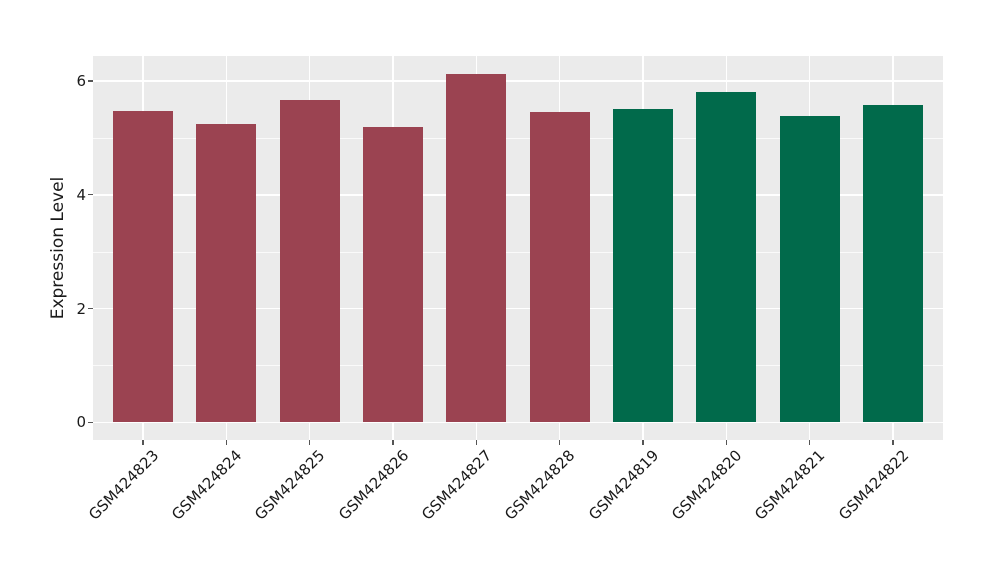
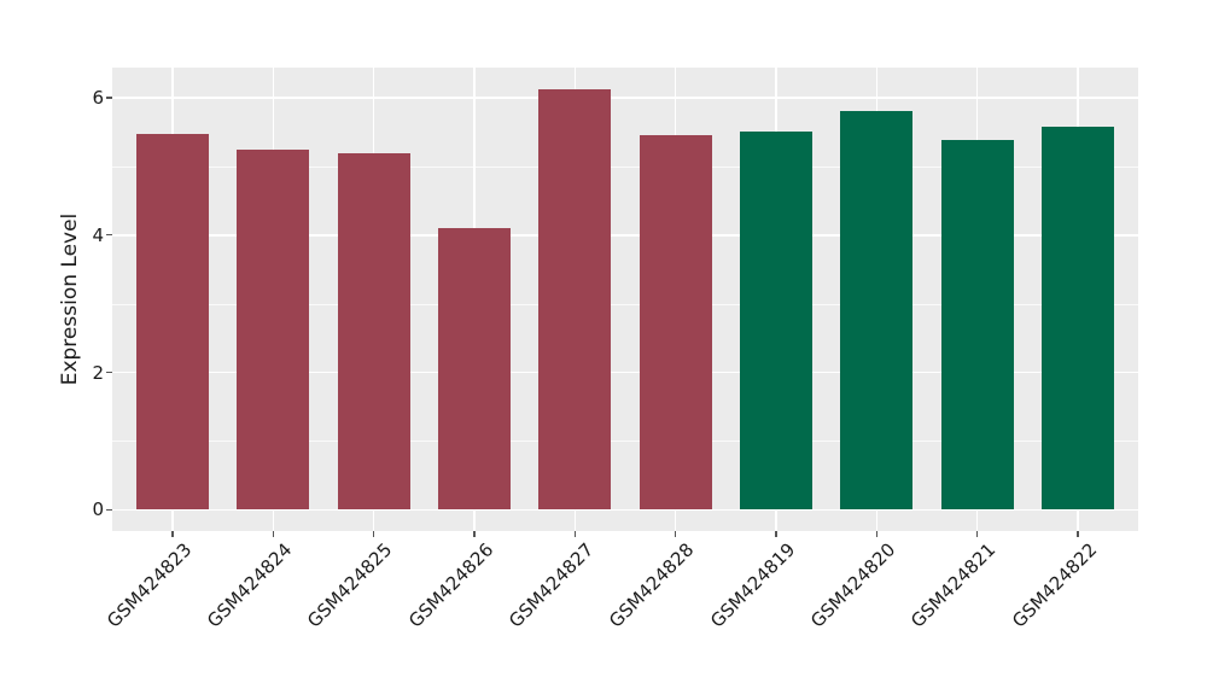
GSM424825: 5.7 -> 5.2
GSM424826: 5.2 -> 4.1
